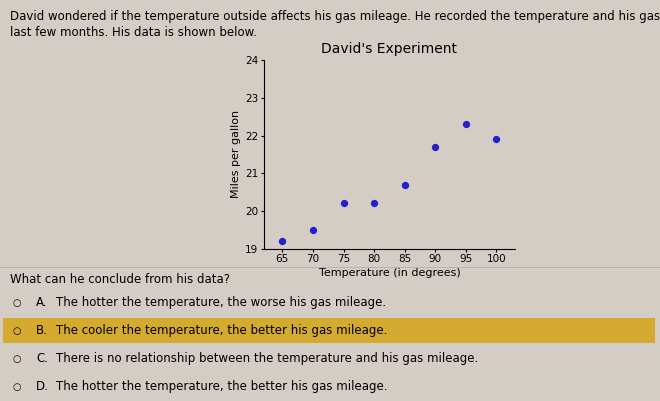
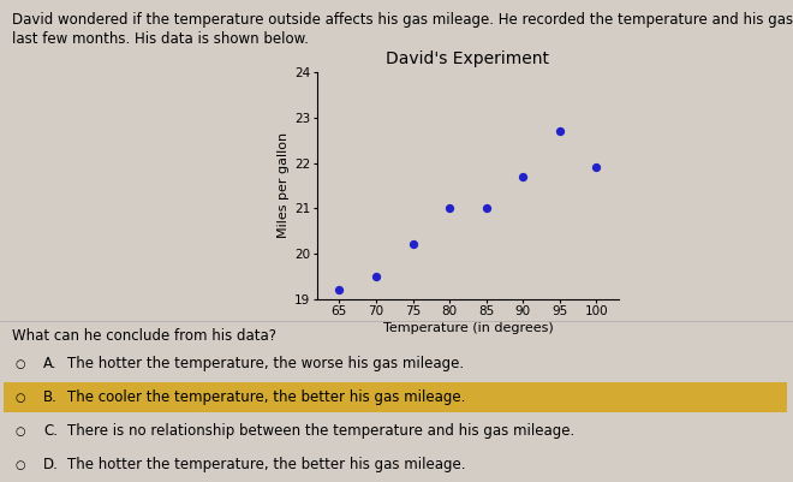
80: 20.2 -> 21.0
85: 20.7 -> 21.0
95: 22.3 -> 22.7
